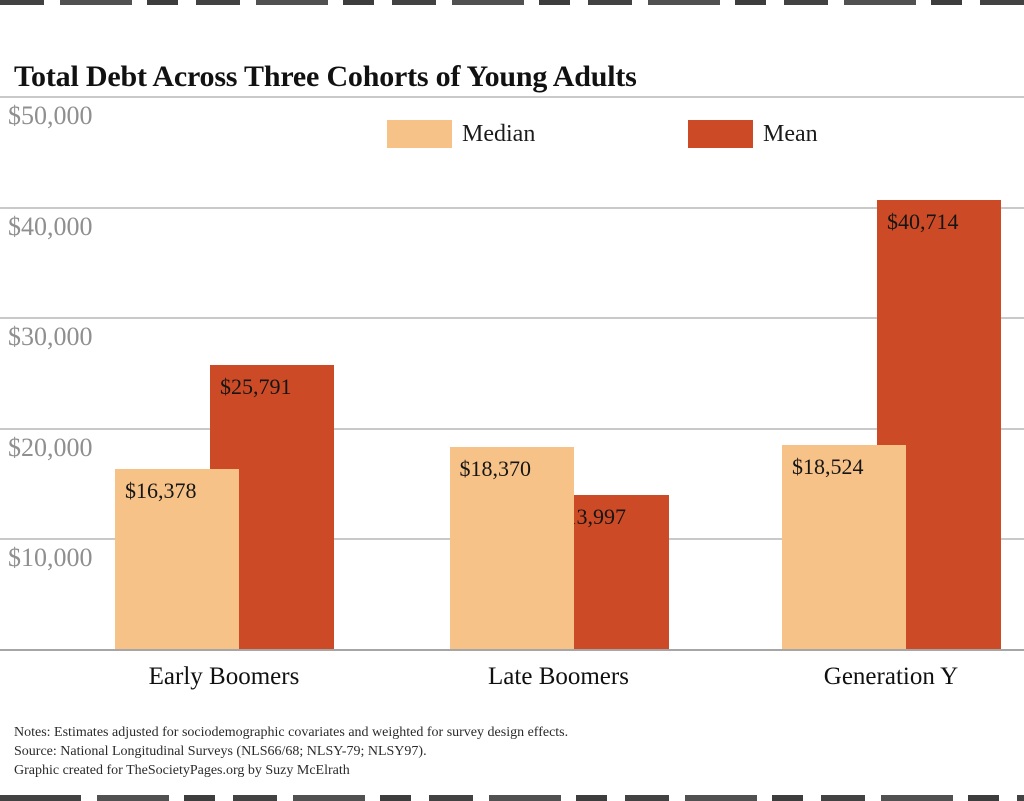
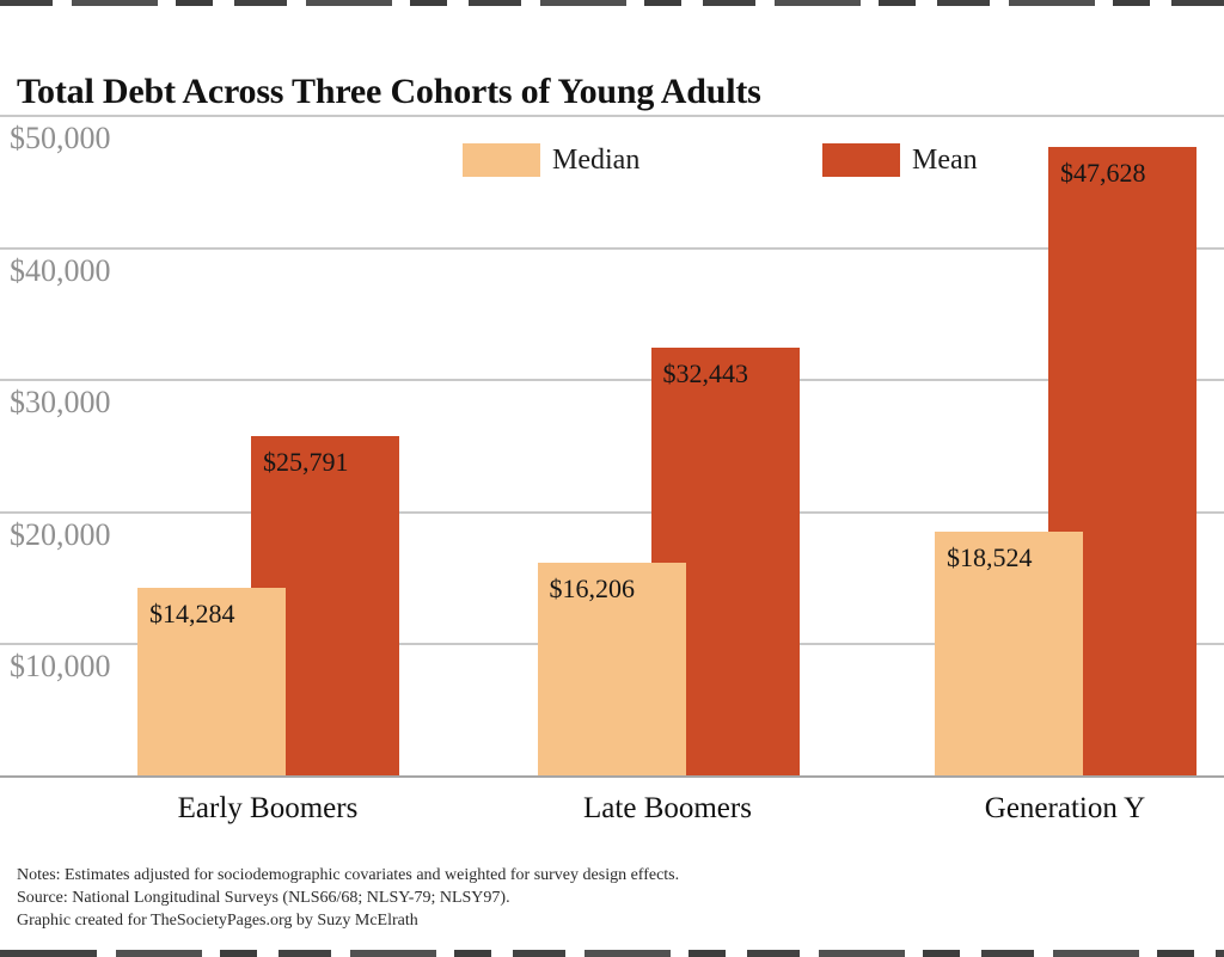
Median/Early Boomers: $16,378 -> $14,284
Median/Late Boomers: $18,370 -> $16,206
Mean/Late Boomers: $13,997 -> $32,443
Mean/Generation Y: $40,714 -> $47,628
